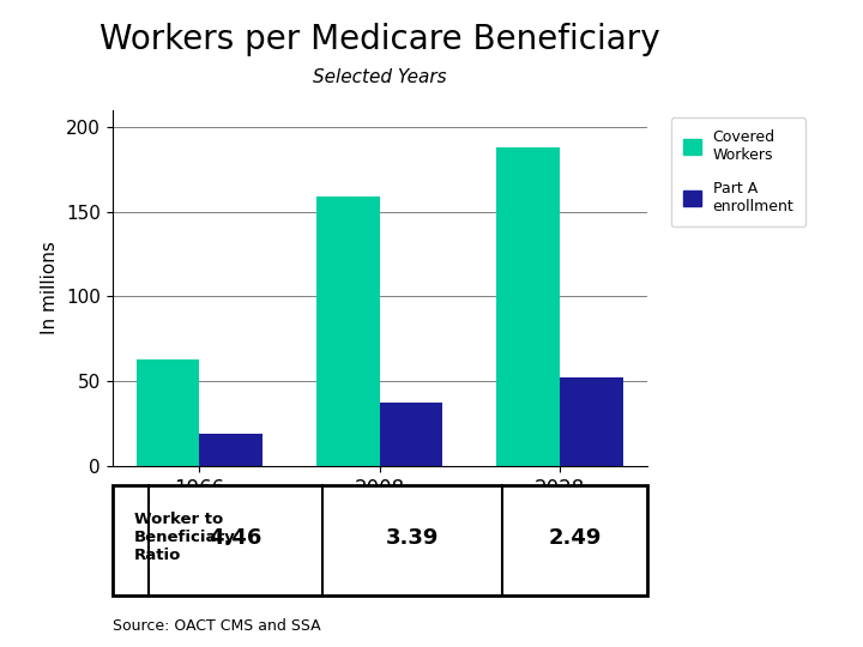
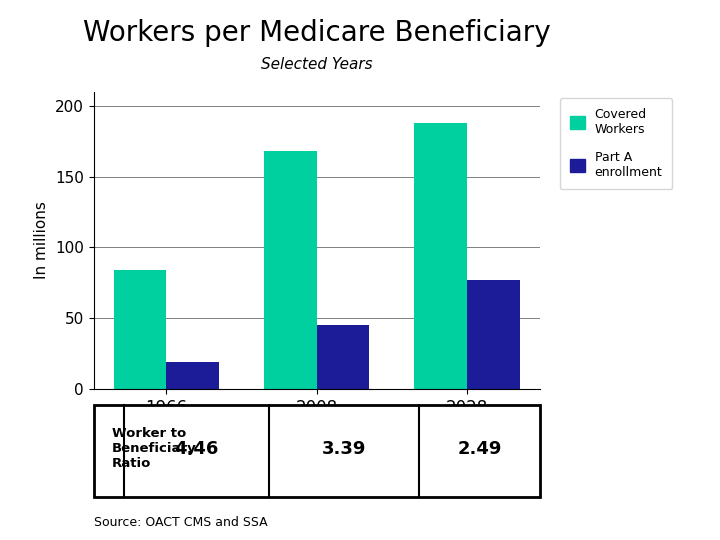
Covered Workers/1966: 63 -> 84
Covered Workers/2008: 159 -> 168
Part A enrollment/2008: 37 -> 45
Part A enrollment/2028: 52 -> 77
